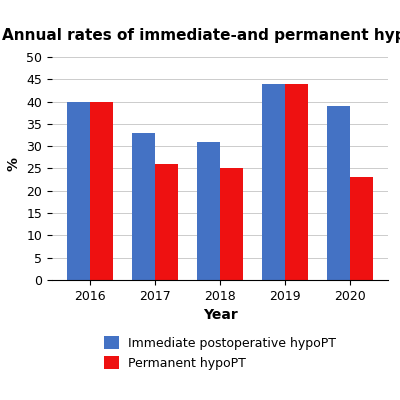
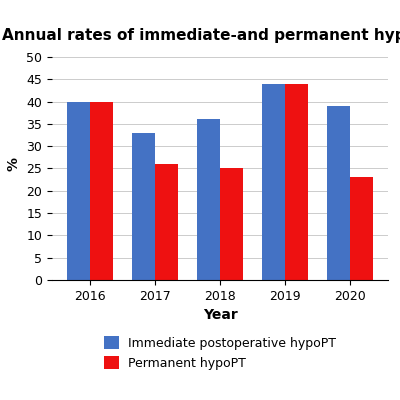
Immediate postoperative hypoPT/2018: 31 -> 36
